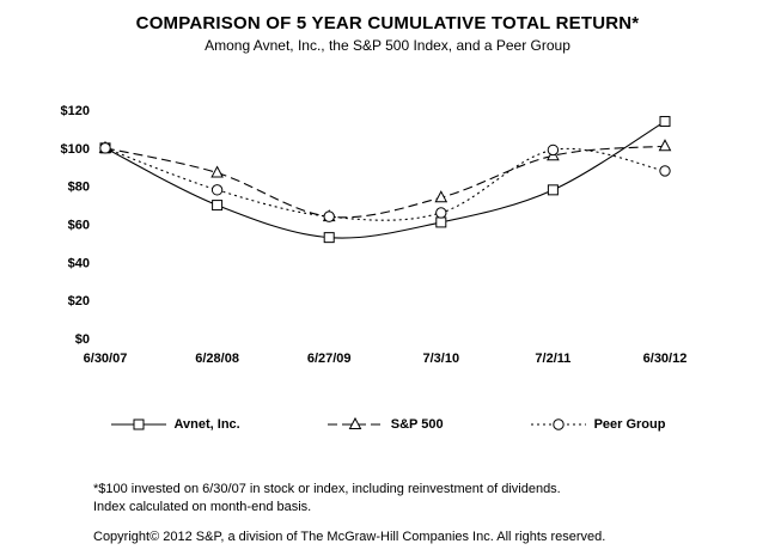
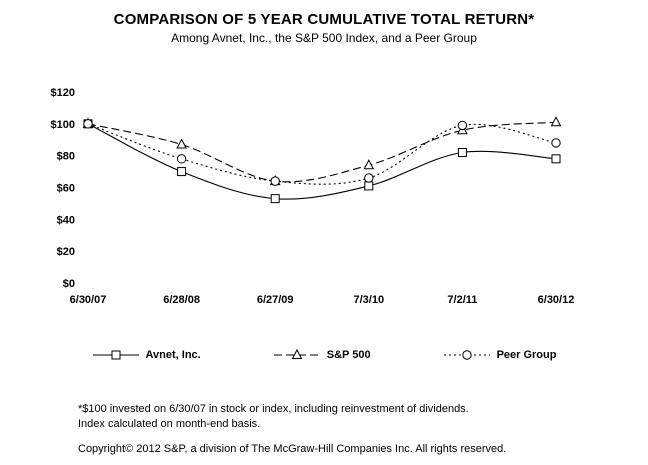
Avnet, Inc./7/2/11: $78 -> $82
Avnet, Inc./6/30/12: $114 -> $78
